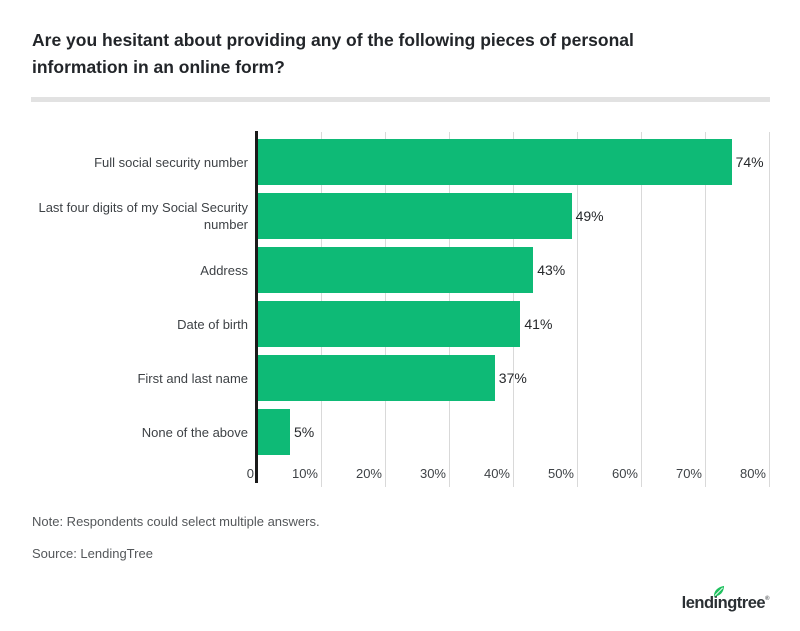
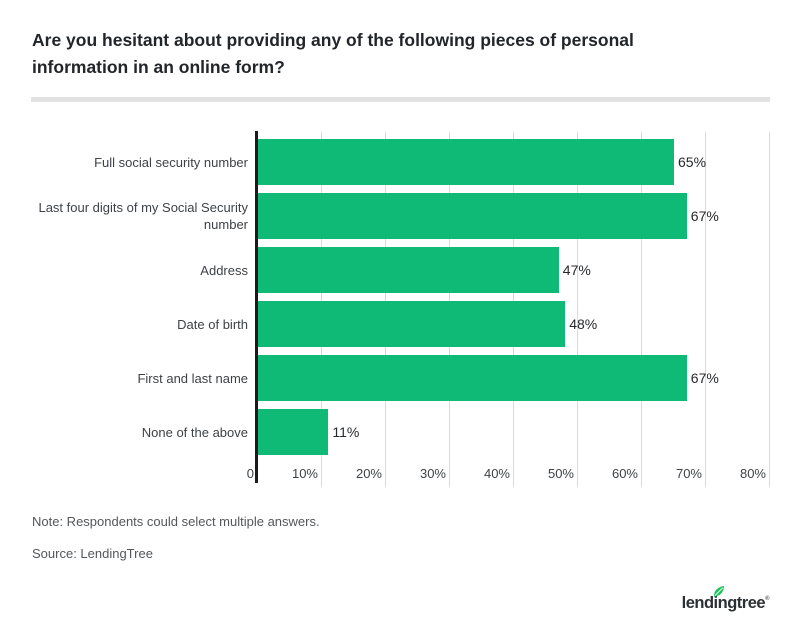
Full social security number: 74% -> 65%
Last four digits of my Social Security number: 49% -> 67%
Address: 43% -> 47%
Date of birth: 41% -> 48%
First and last name: 37% -> 67%
None of the above: 5% -> 11%
